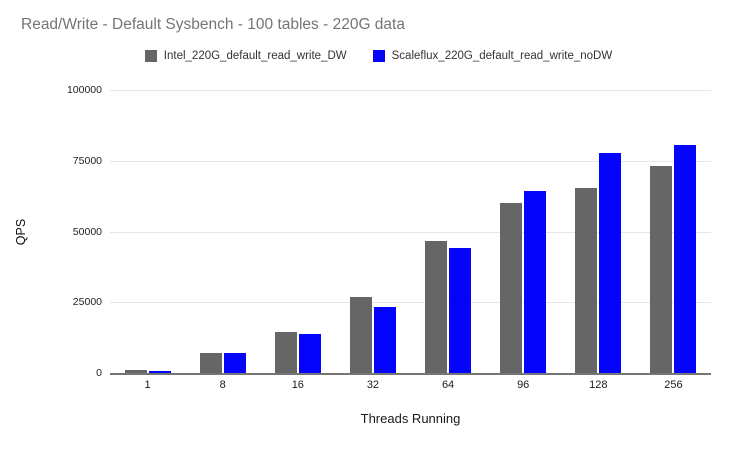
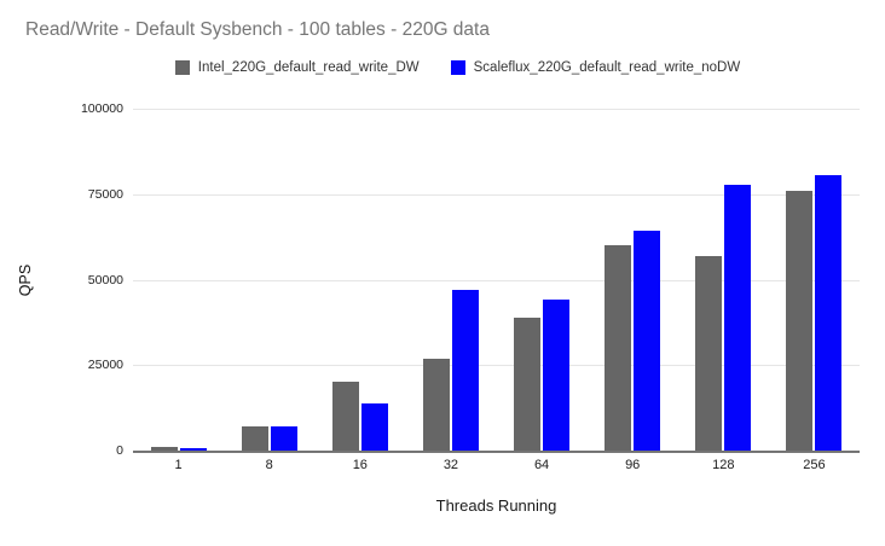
Intel_220G_default_read_write_DW/16: 14000 -> 20000
Scaleflux_220G_default_read_write_noDW/32: 23000 -> 47000
Intel_220G_default_read_write_DW/64: 46000 -> 39000
Intel_220G_default_read_write_DW/128: 66000 -> 57000
Intel_220G_default_read_write_DW/256: 73000 -> 76000
